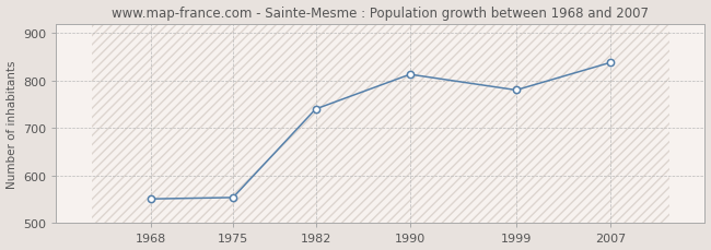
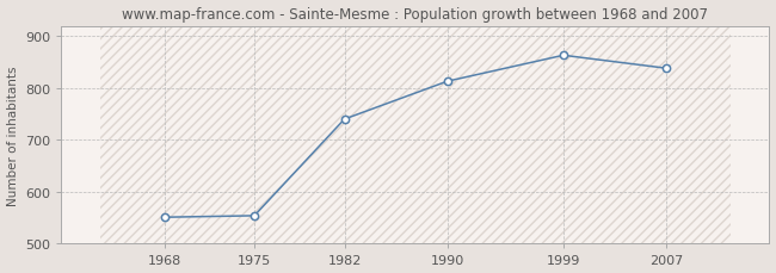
1999: 780 -> 863
